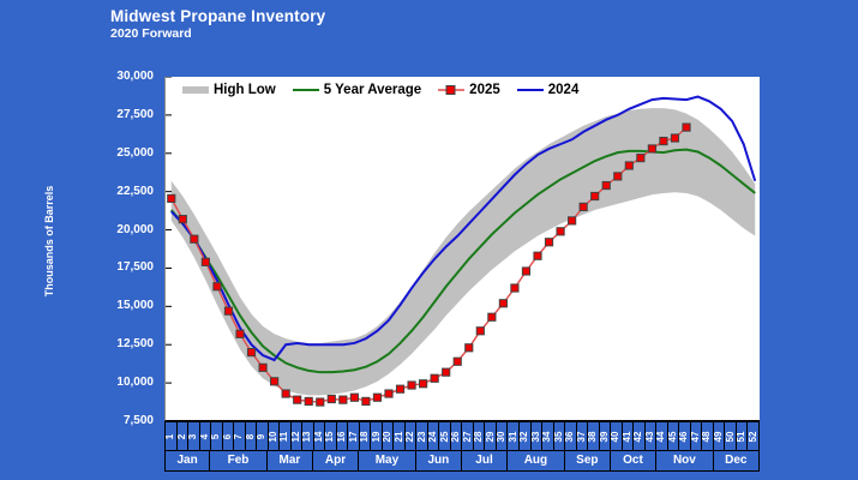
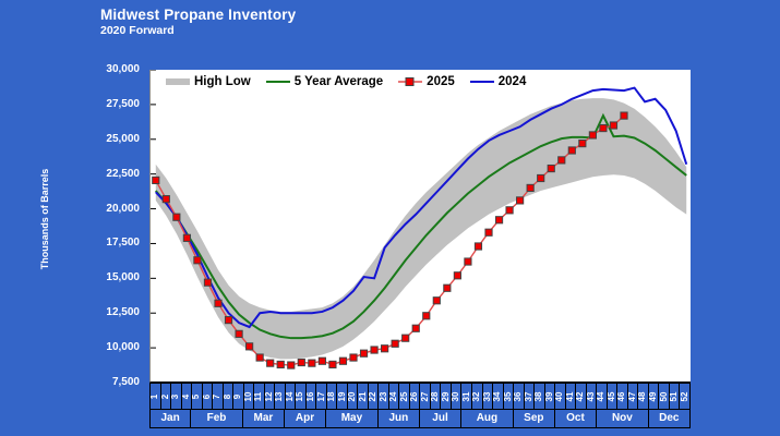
2024/22: 16200 -> 15000
5 Year Average/44: 25000 -> 26700
2024/48: 28400 -> 27700
